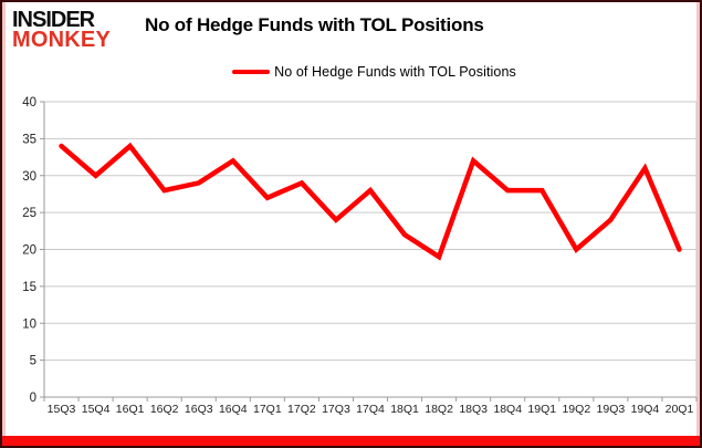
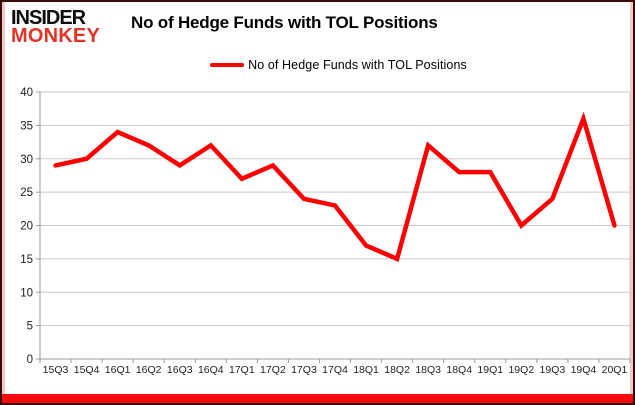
15Q3: 34 -> 29
16Q2: 28 -> 32
17Q4: 28 -> 23
18Q1: 22 -> 17
18Q2: 19 -> 15
19Q4: 31 -> 36
